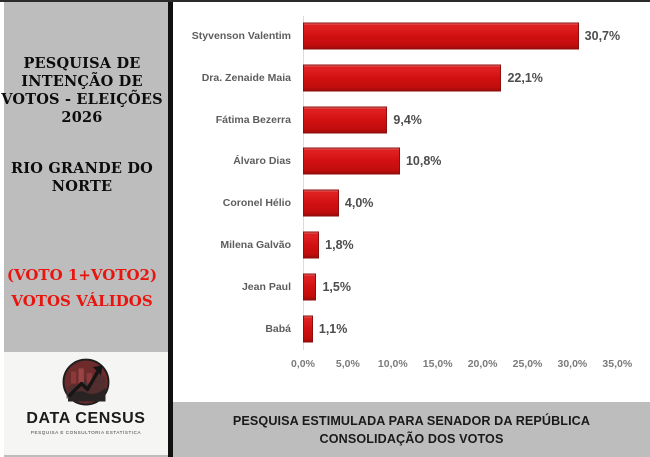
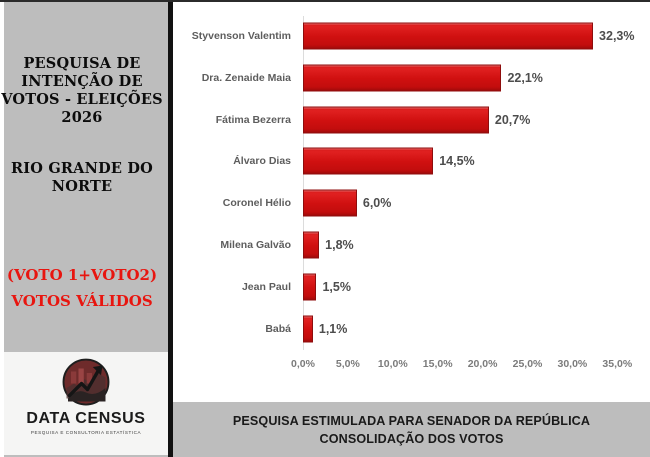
Styvenson Valentim: 30,7% -> 32,3%
Fátima Bezerra: 9,4% -> 20,7%
Álvaro Dias: 10,8% -> 14,5%
Coronel Hélio: 4,0% -> 6,0%
